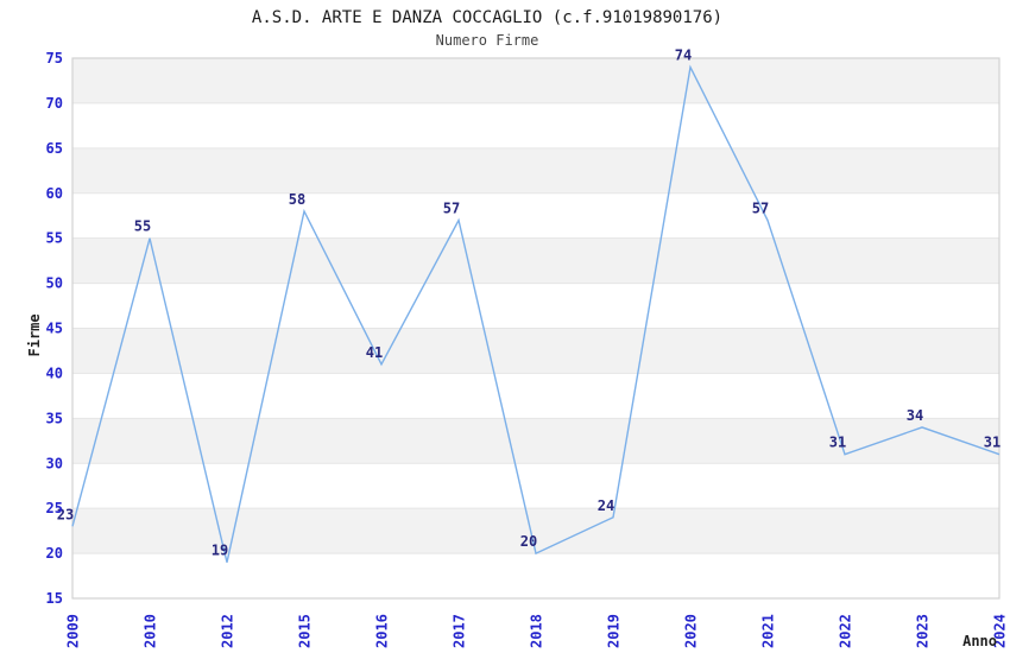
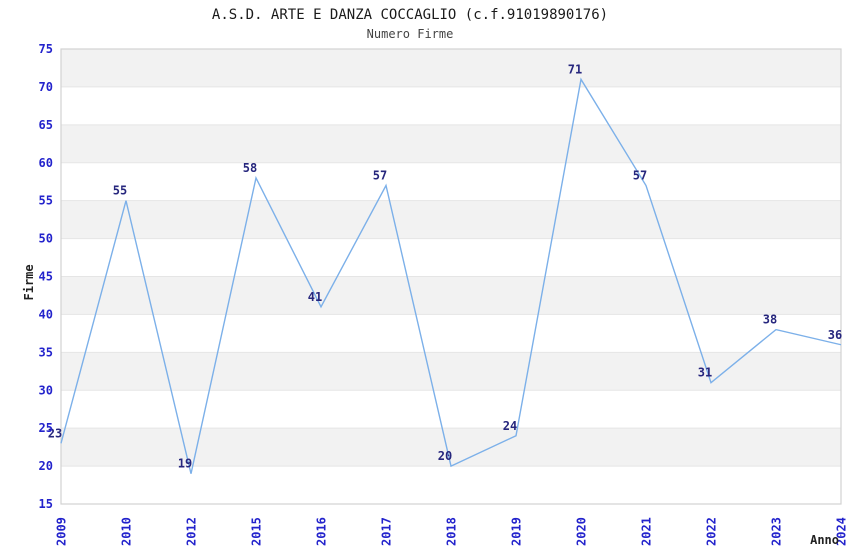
2020: 74 -> 71
2023: 34 -> 38
2024: 31 -> 36
